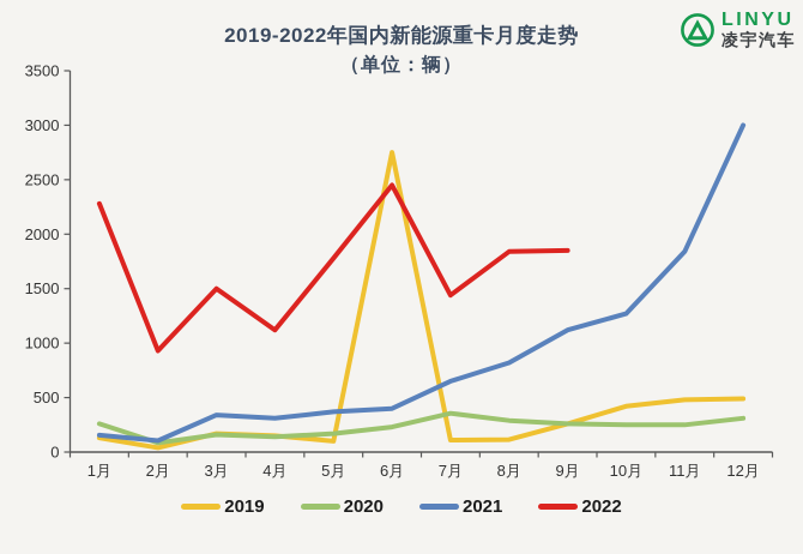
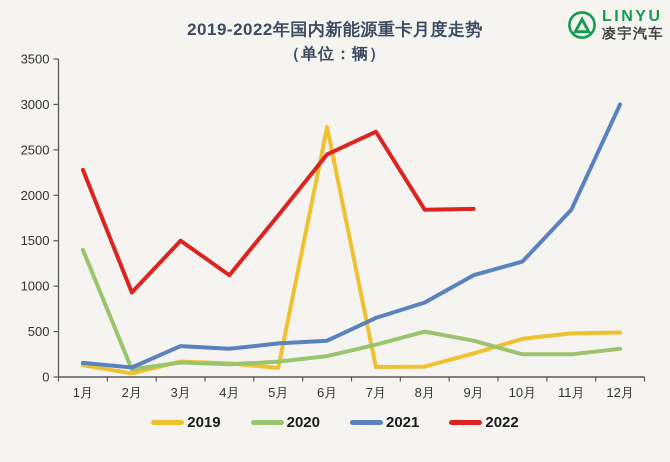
2020/1月: 300 -> 1400
2022/7月: 1400 -> 2700
2020/8月: 300 -> 500
2020/9月: 300 -> 400
